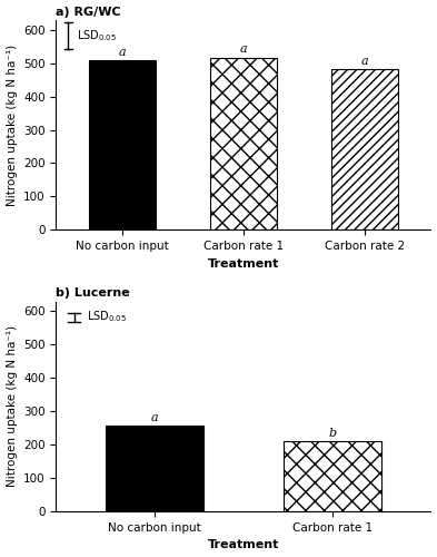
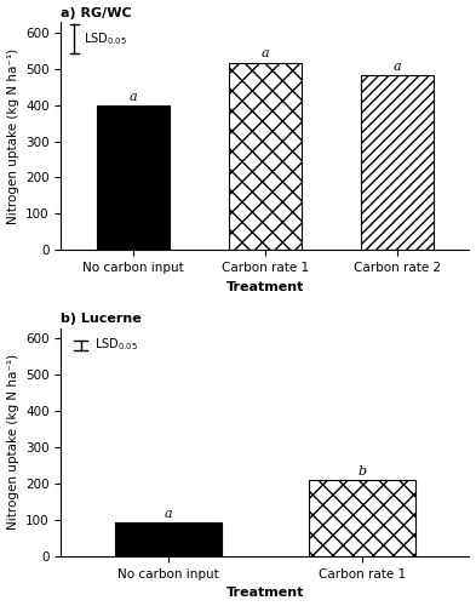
a) RG/WC/No carbon input: 510 -> 400
b) Lucerne/No carbon input: 258 -> 95
